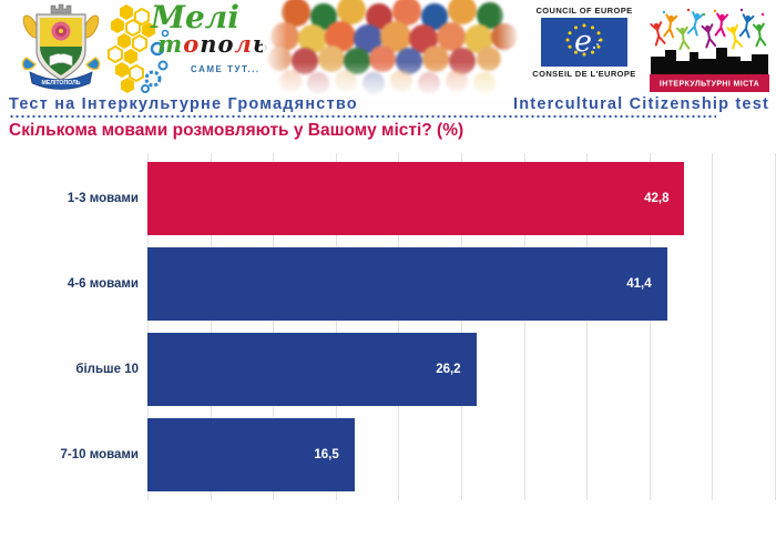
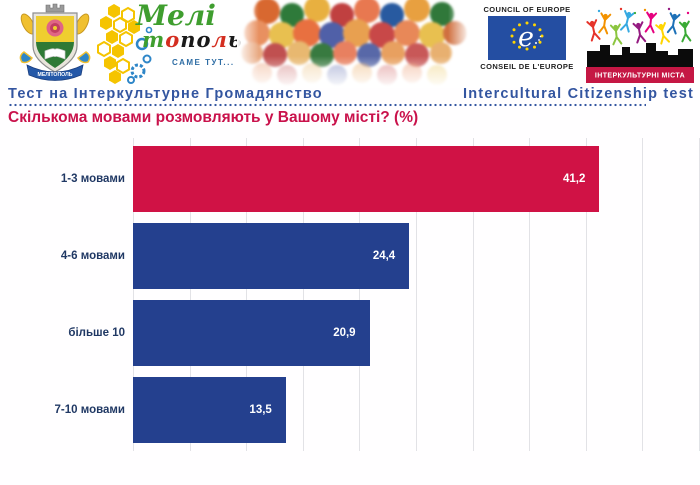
1-3 мовами: 42,8 -> 41,2
4-6 мовами: 41,4 -> 24,4
більше 10: 26,2 -> 20,9
7-10 мовами: 16,5 -> 13,5
